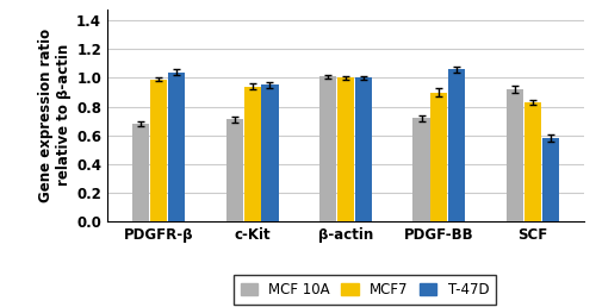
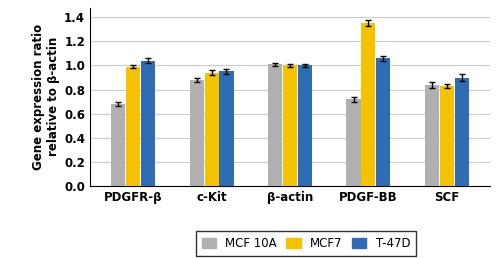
MCF 10A/c-Kit: 0.71 -> 0.88
MCF7/PDGF-BB: 0.90 -> 1.35
MCF 10A/SCF: 0.92 -> 0.84
T-47D/SCF: 0.58 -> 0.90
